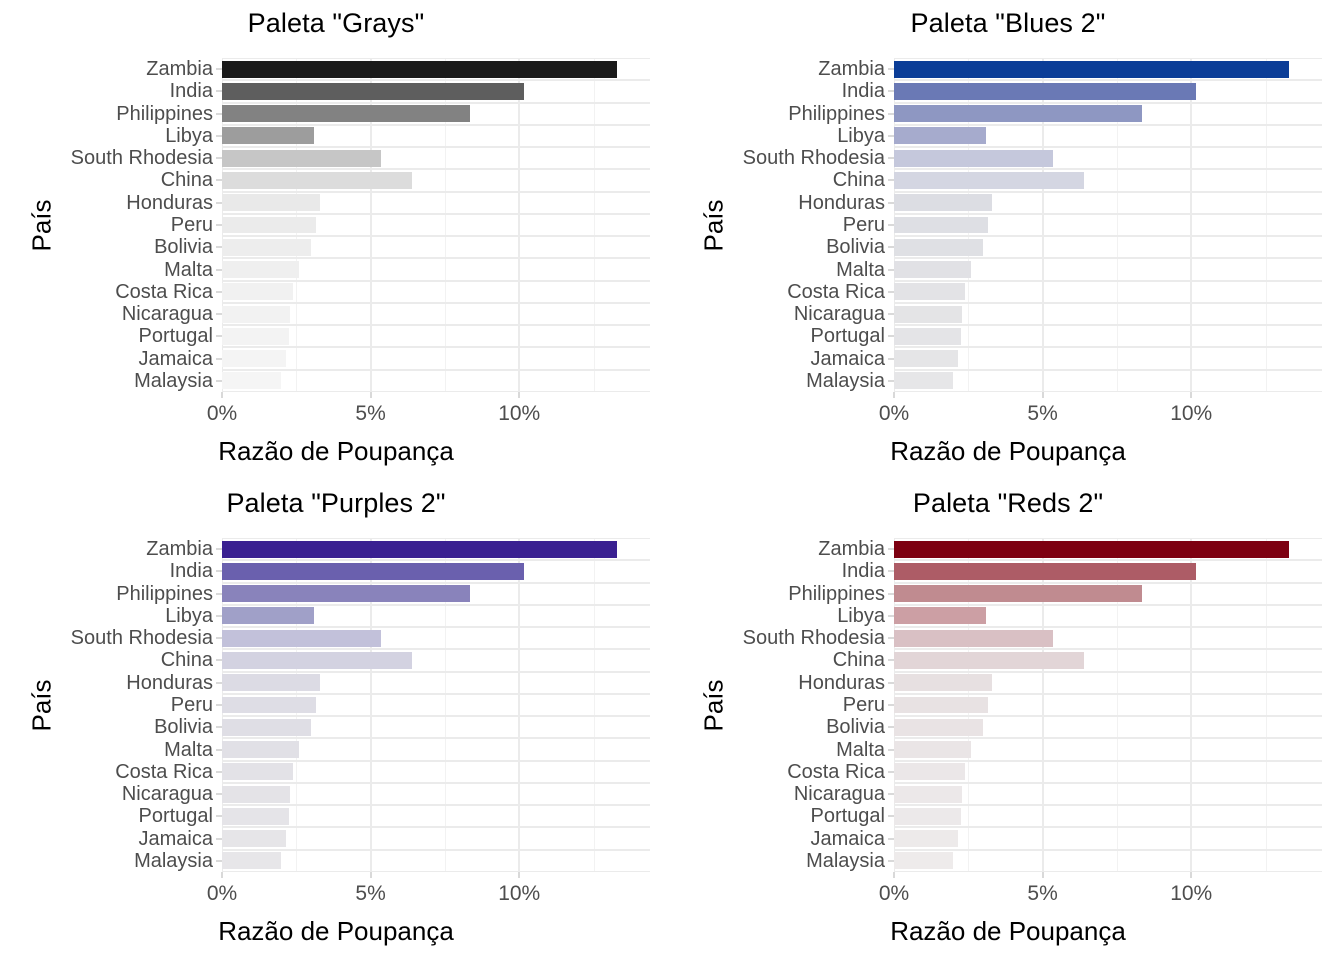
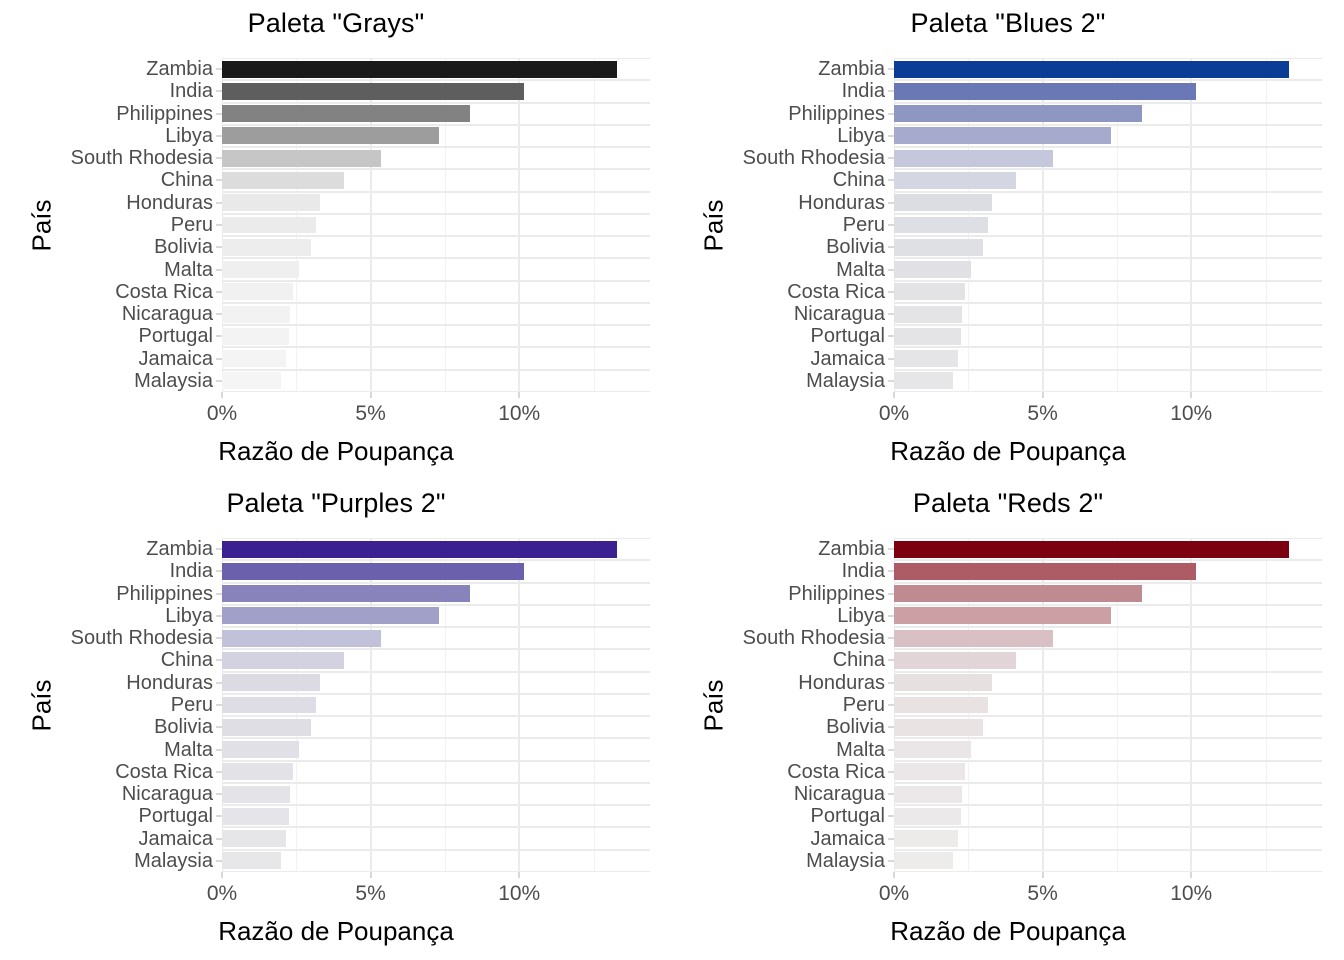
Libya: 3.1% -> 7.3%
China: 6.4% -> 4.1%
